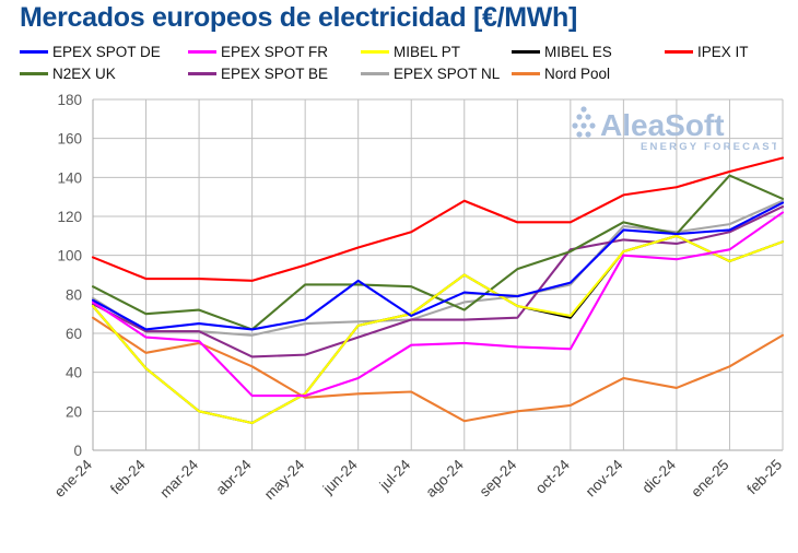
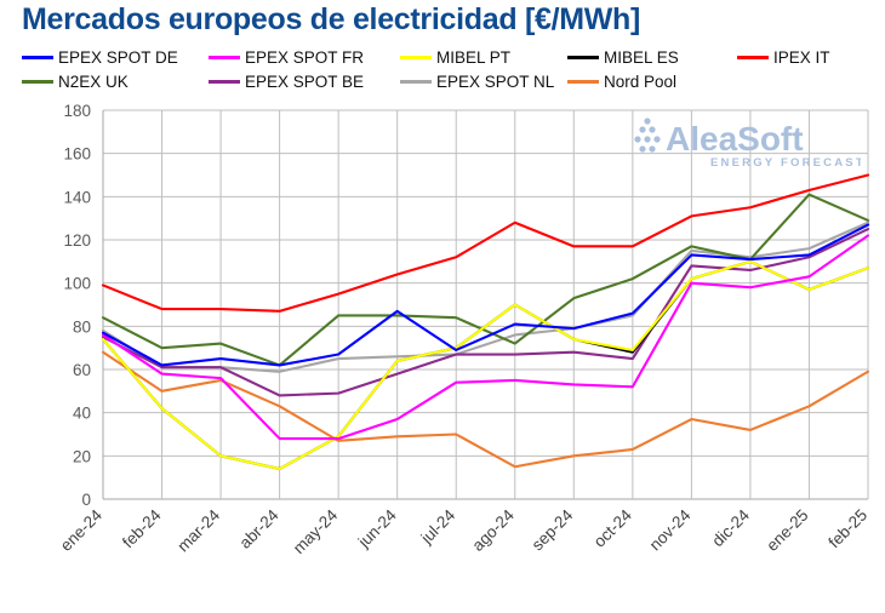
EPEX SPOT BE/oct-24: 103 -> 65
